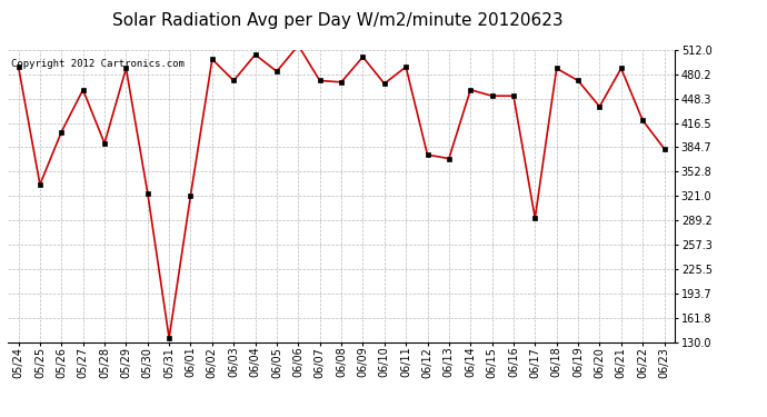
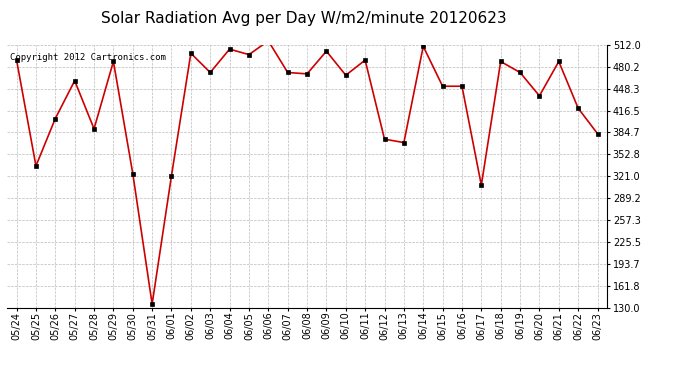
06/05: 484 -> 498
06/14: 460 -> 510
06/17: 292 -> 308
